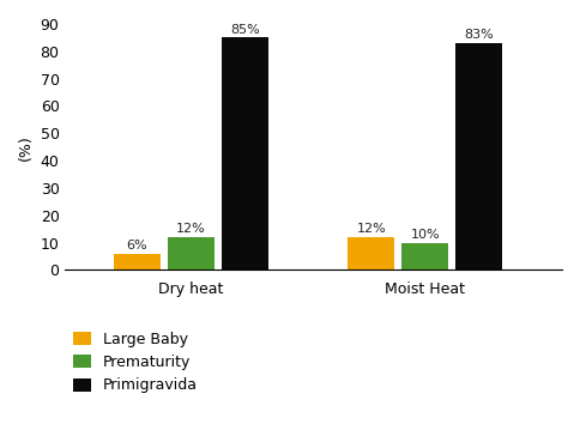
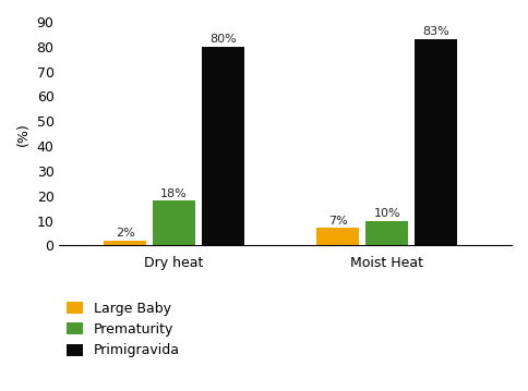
Large Baby/Dry heat: 6% -> 2%
Prematurity/Dry heat: 12% -> 18%
Primigravida/Dry heat: 85% -> 80%
Large Baby/Moist Heat: 12% -> 7%
